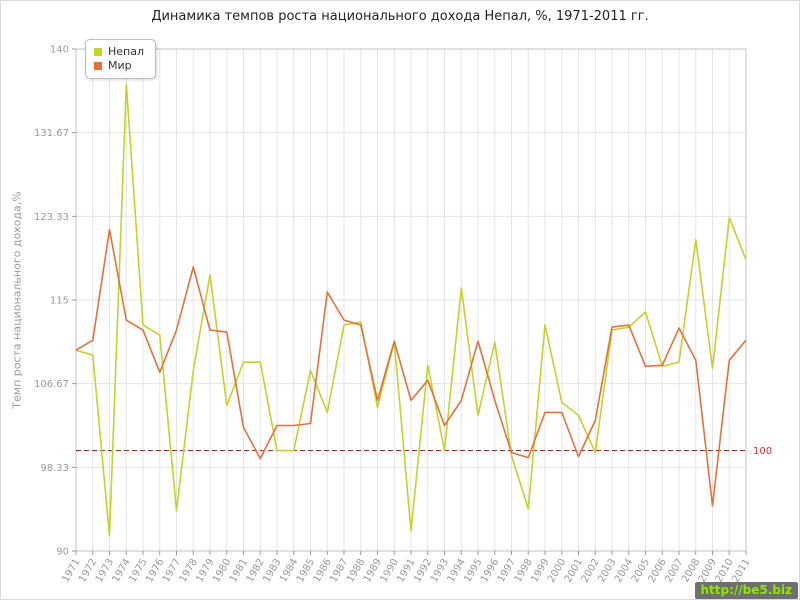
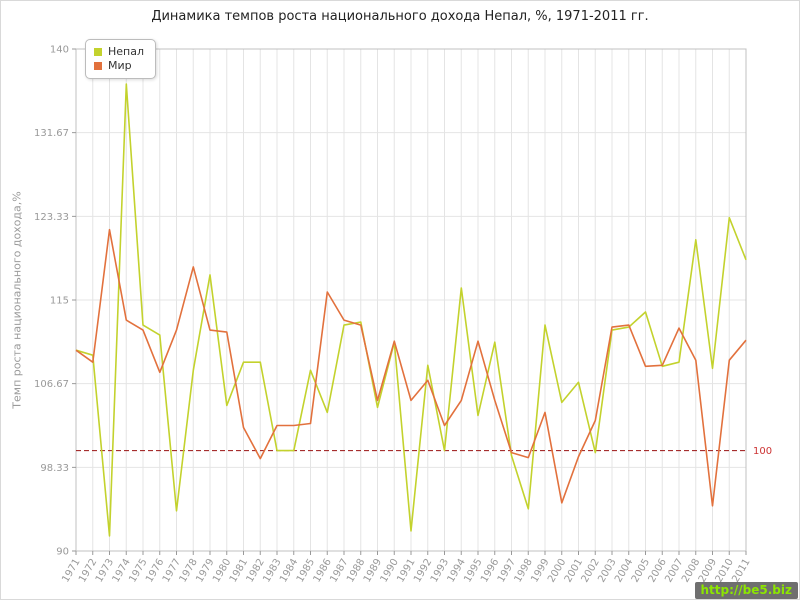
Мир/1972: 111.0 -> 108.8
Мир/2000: 103.8 -> 94.8
Непал/2001: 103.5 -> 106.8
